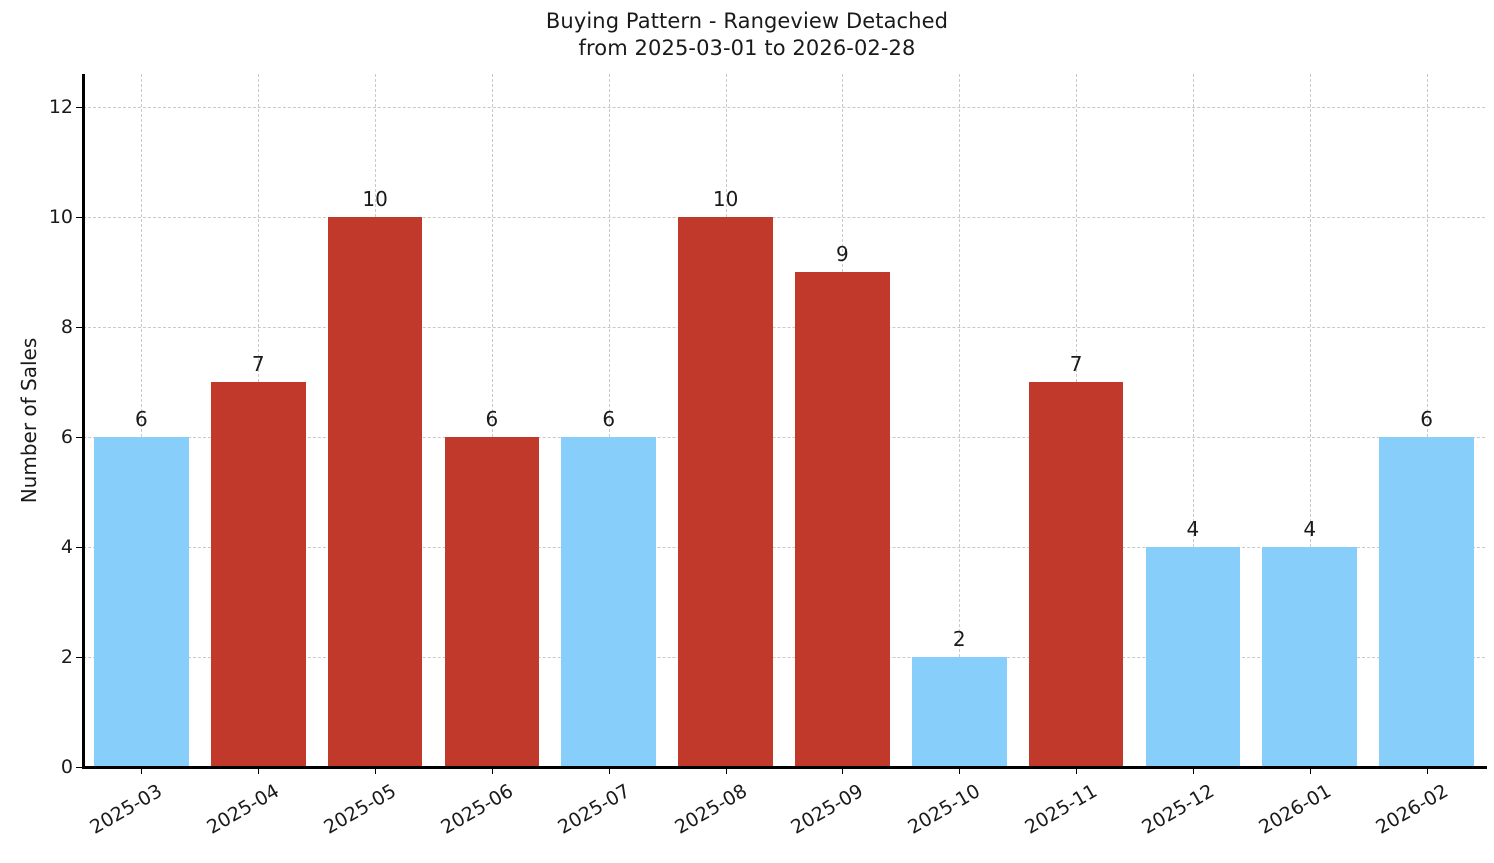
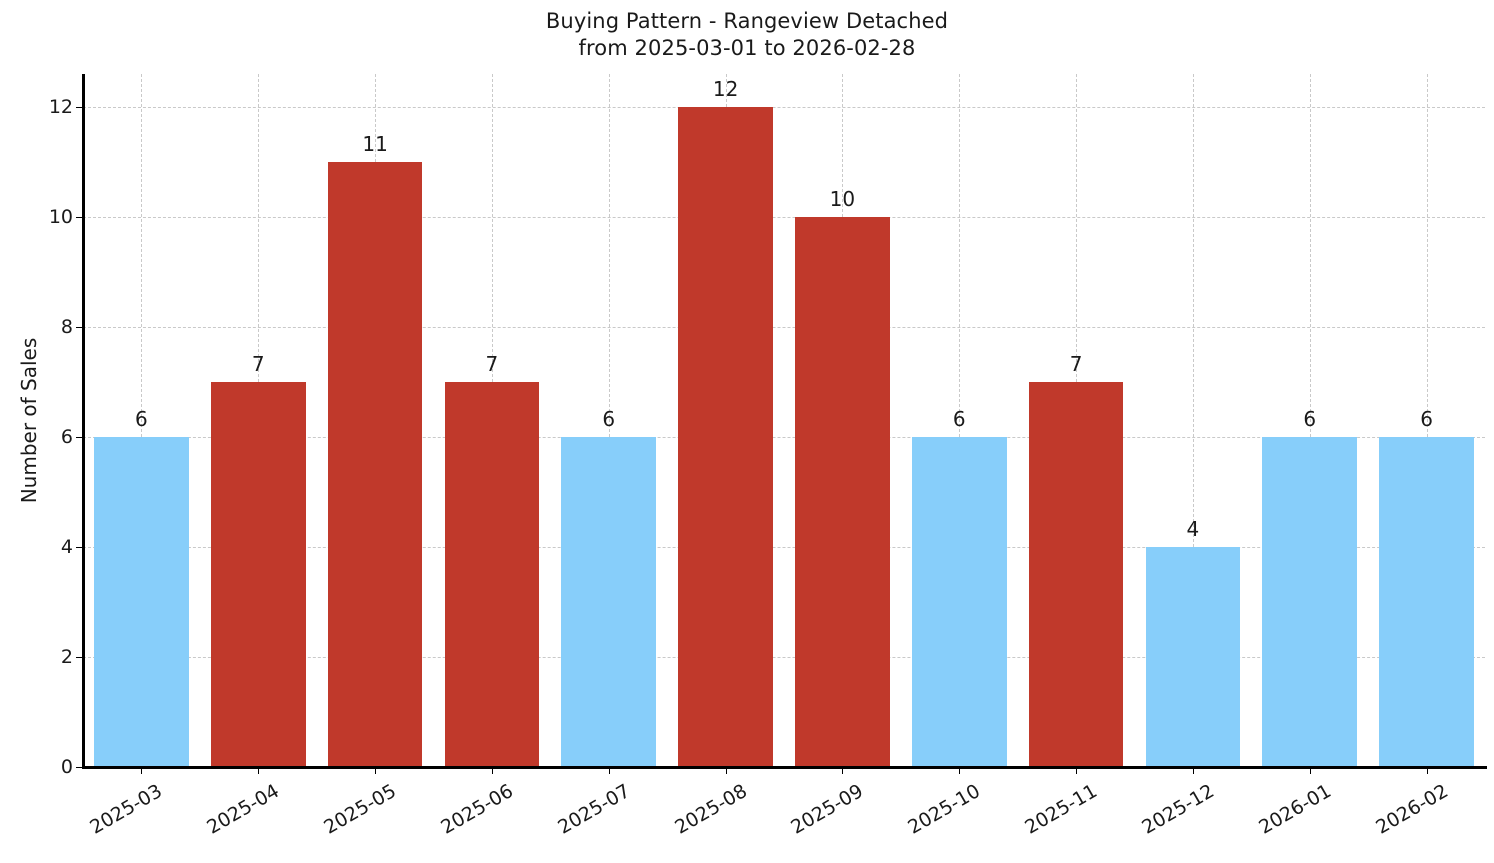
2025-05: 10 -> 11
2025-06: 6 -> 7
2025-08: 10 -> 12
2025-09: 9 -> 10
2025-10: 2 -> 6
2026-01: 4 -> 6
